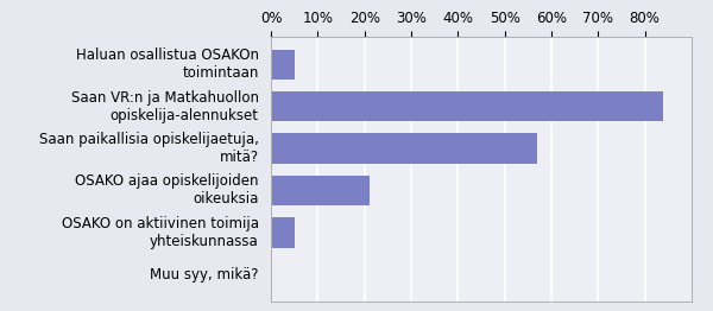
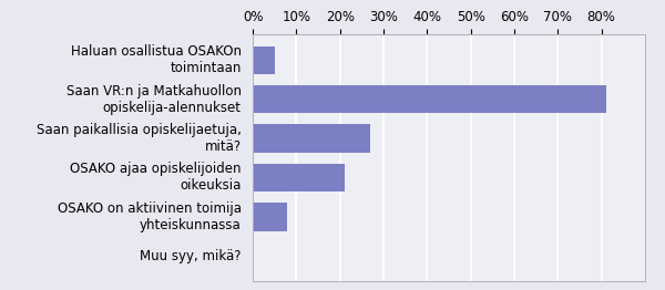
Saan VR:n ja Matkahuollon opiskelija-alennukset: 84% -> 81%
Saan paikallisia opiskelijaetuja, mitä?: 57% -> 27%
OSAKO on aktiivinen toimija yhteiskunnassa: 5% -> 8%
